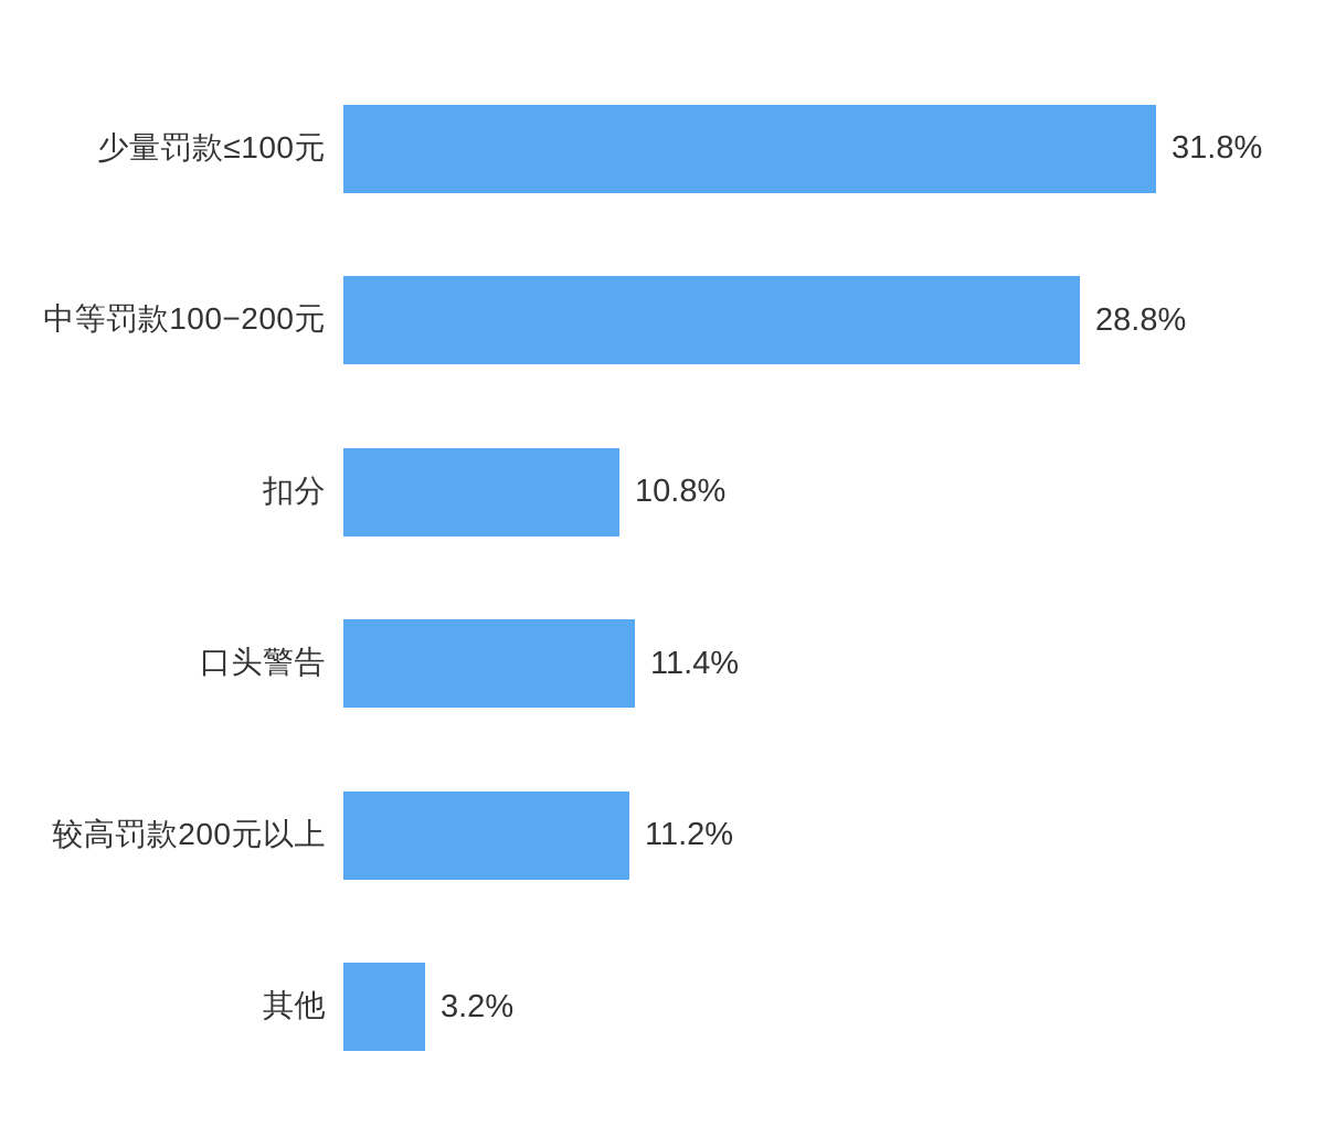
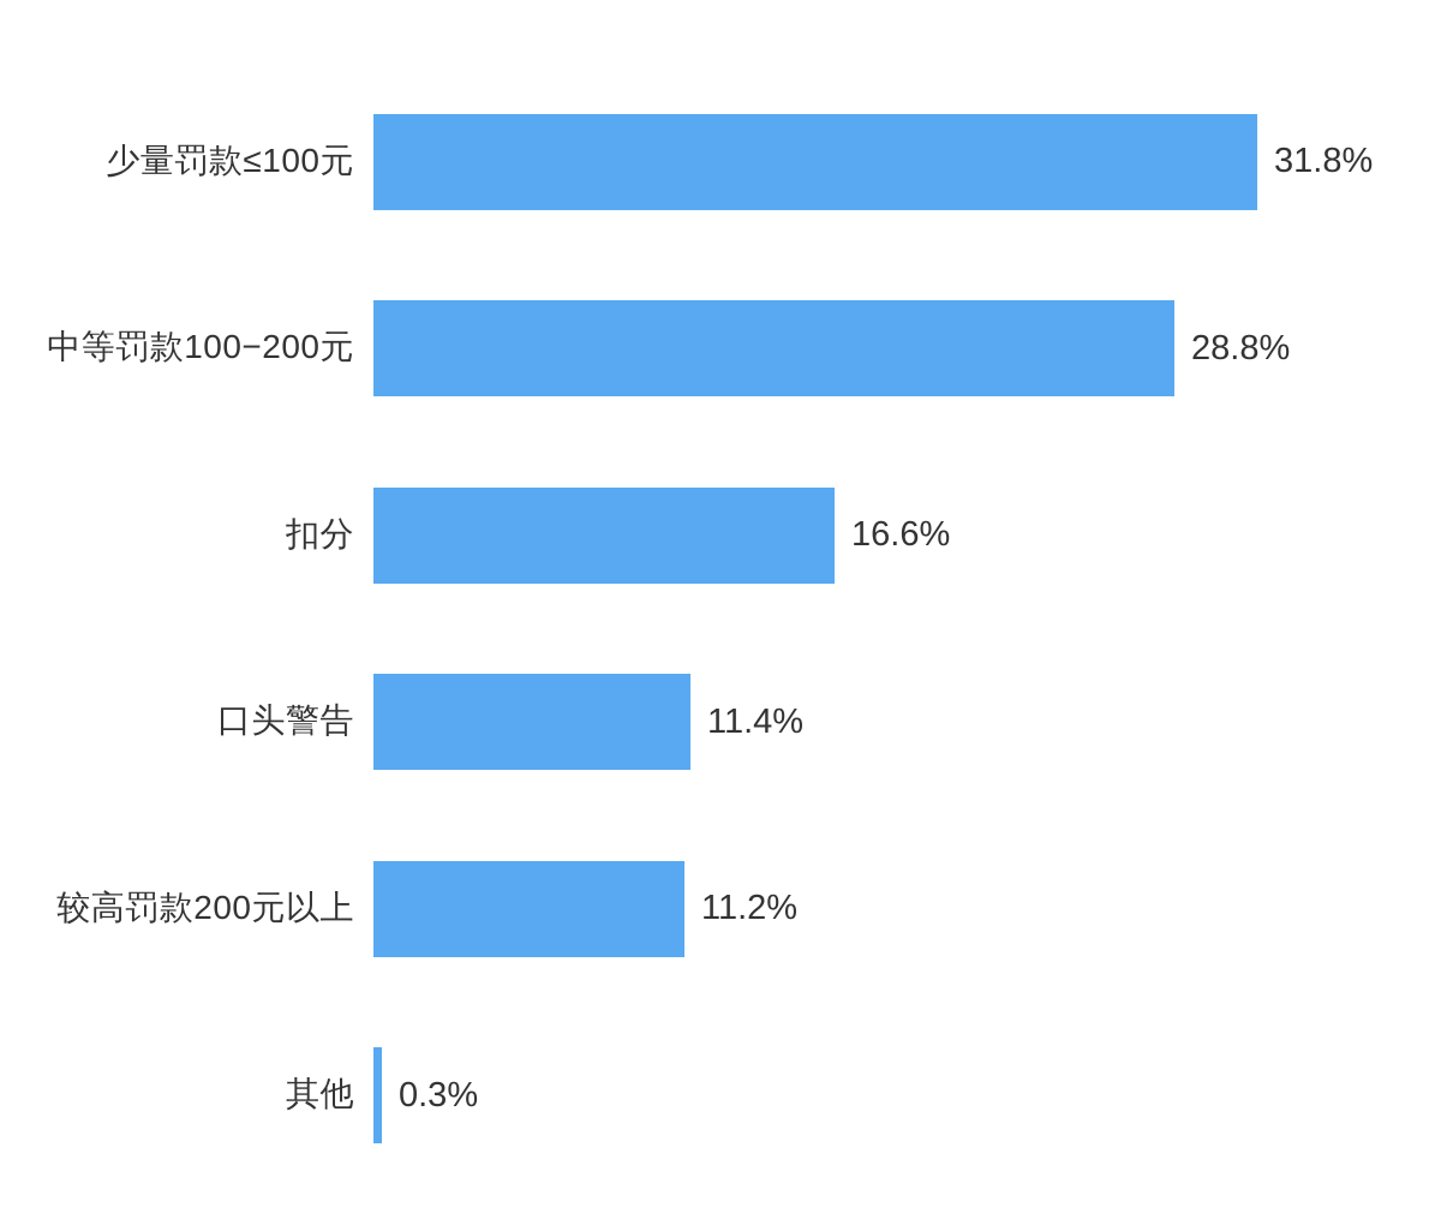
扣分: 10.8% -> 16.6%
其他: 3.2% -> 0.3%
